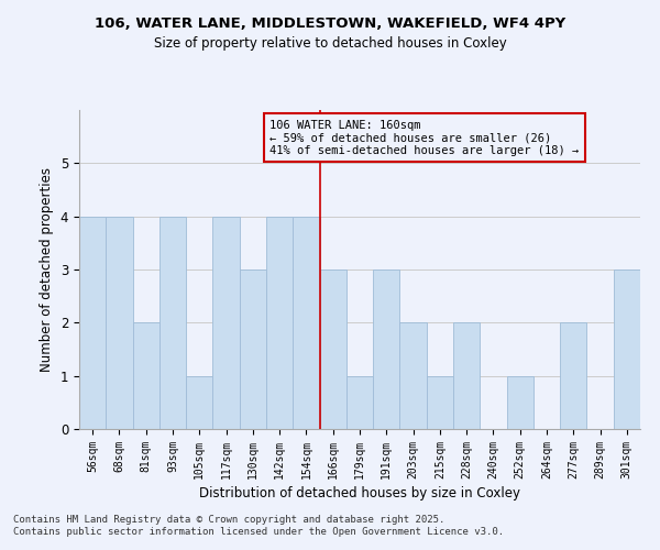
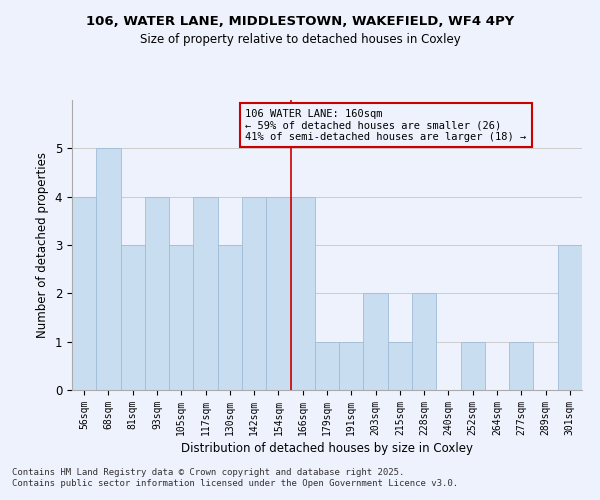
68sqm: 4 -> 5
81sqm: 2 -> 3
105sqm: 1 -> 3
166sqm: 3 -> 4
191sqm: 3 -> 1
277sqm: 2 -> 1
